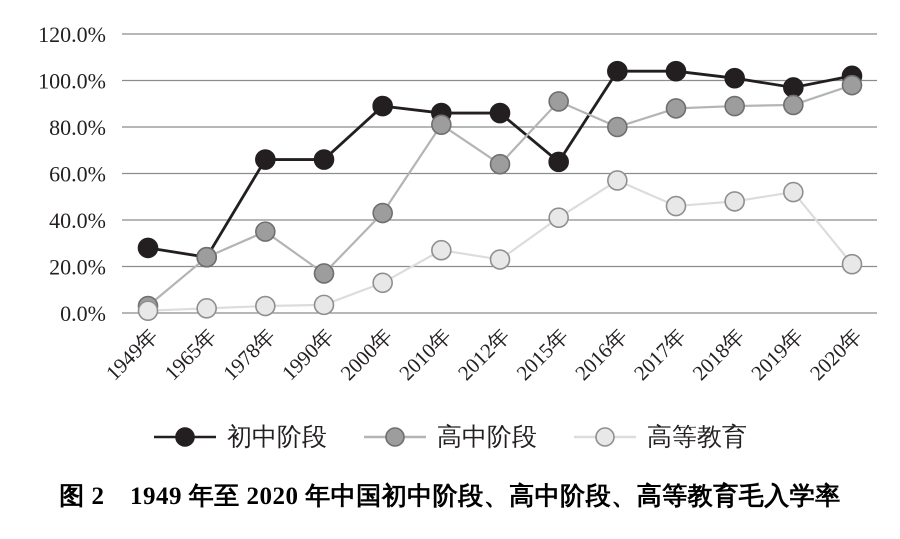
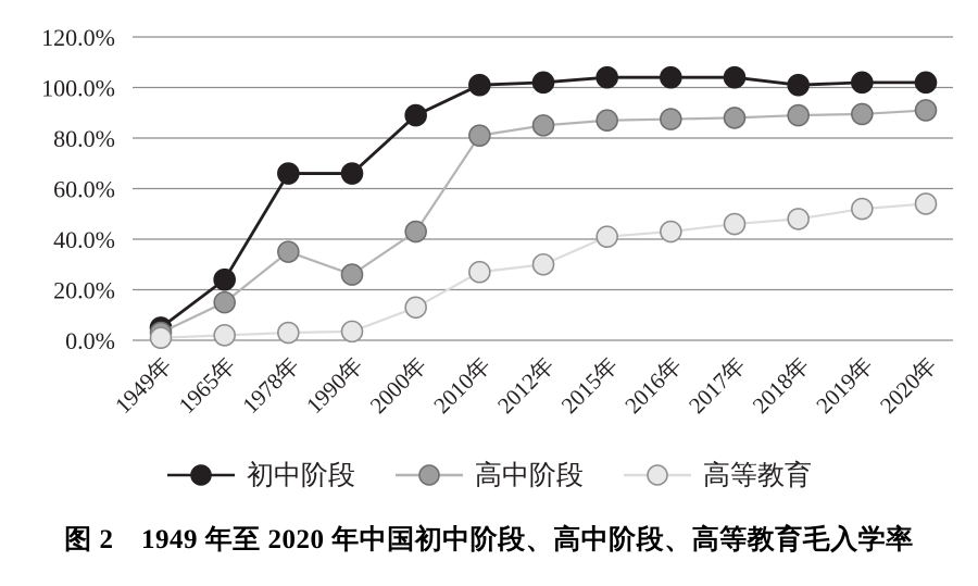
初中阶段/1949年: 28% -> 5%
高中阶段/1965年: 24% -> 15%
高中阶段/1990年: 17% -> 26%
初中阶段/2010年: 86% -> 101%
初中阶段/2012年: 86% -> 102%
高中阶段/2012年: 64% -> 85%
高等教育/2012年: 23% -> 30%
初中阶段/2015年: 65% -> 104%
高中阶段/2015年: 91% -> 87%
高中阶段/2016年: 80% -> 88%
高等教育/2016年: 57% -> 43%
初中阶段/2019年: 97% -> 102%
高中阶段/2020年: 98% -> 91%
高等教育/2020年: 21% -> 54%
